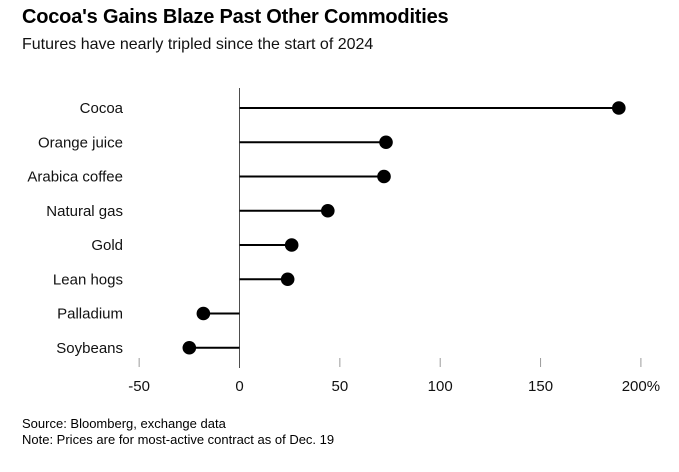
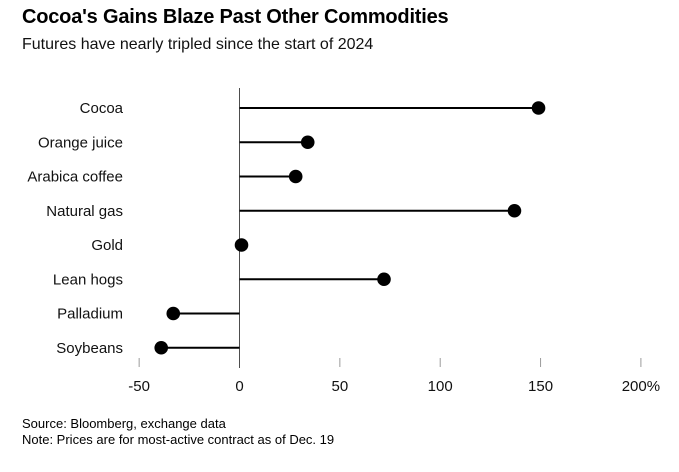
Cocoa: 189% -> 149%
Orange juice: 73% -> 34%
Arabica coffee: 72% -> 28%
Natural gas: 44% -> 137%
Gold: 26% -> 1%
Lean hogs: 24% -> 72%
Palladium: -18% -> -33%
Soybeans: -25% -> -39%
